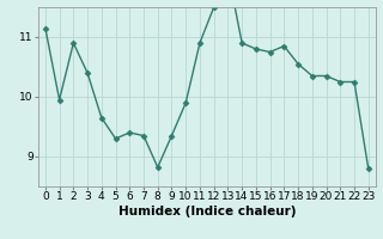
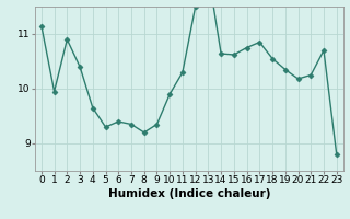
8: 8.82 -> 9.20
11: 10.90 -> 10.30
14: 10.90 -> 10.64
15: 10.80 -> 10.62
20: 10.35 -> 10.18
22: 10.25 -> 10.70
